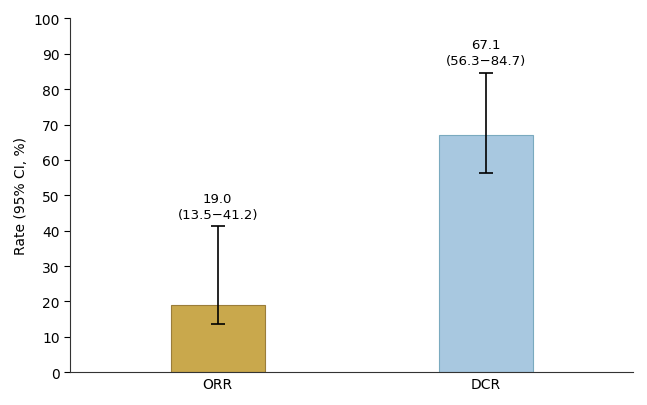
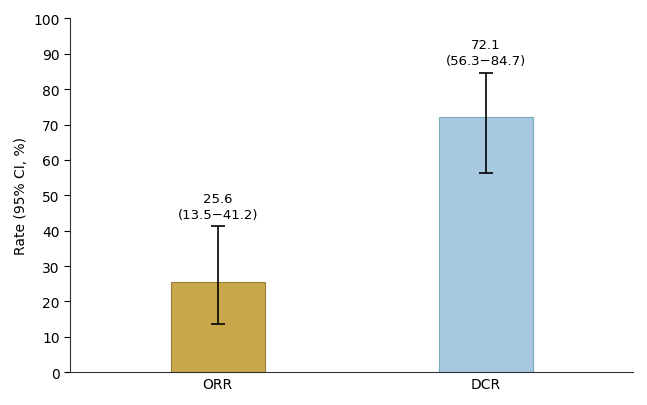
ORR: 19.0 -> 25.6
DCR: 67.1 -> 72.1
